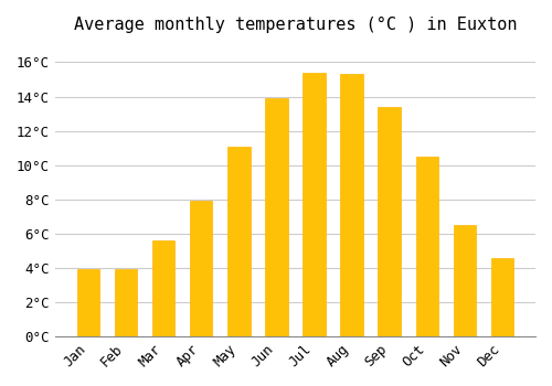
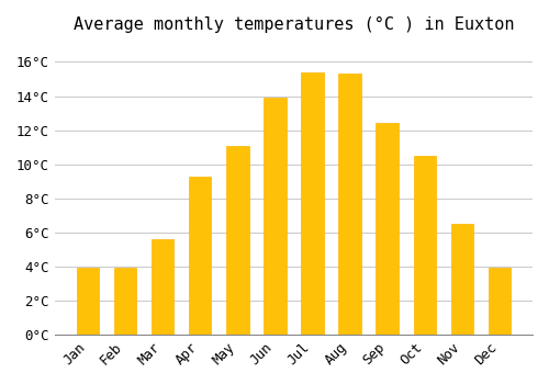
Apr: 7.9°C -> 9.3°C
Sep: 13.4°C -> 12.4°C
Dec: 4.6°C -> 3.9°C
